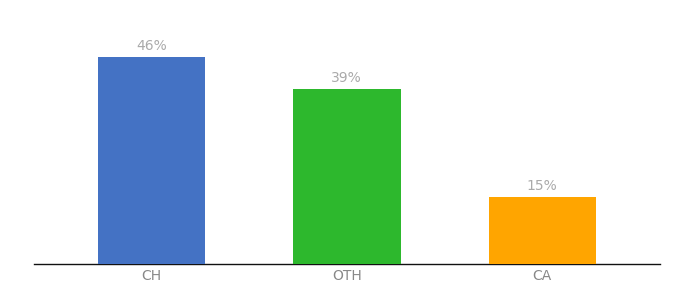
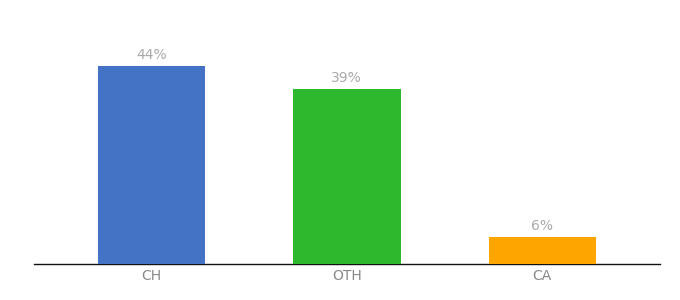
CH: 46% -> 44%
CA: 15% -> 6%
